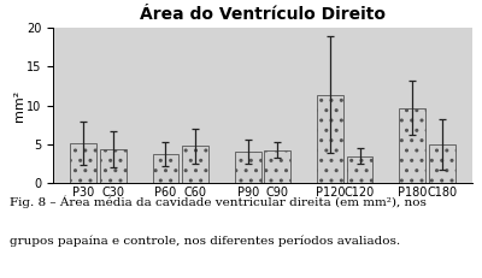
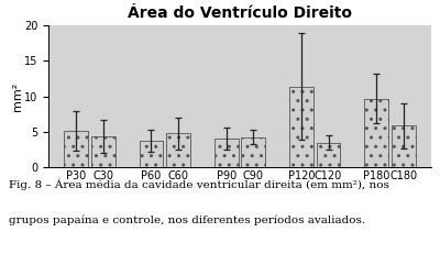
C180: 5.0 -> 5.9
